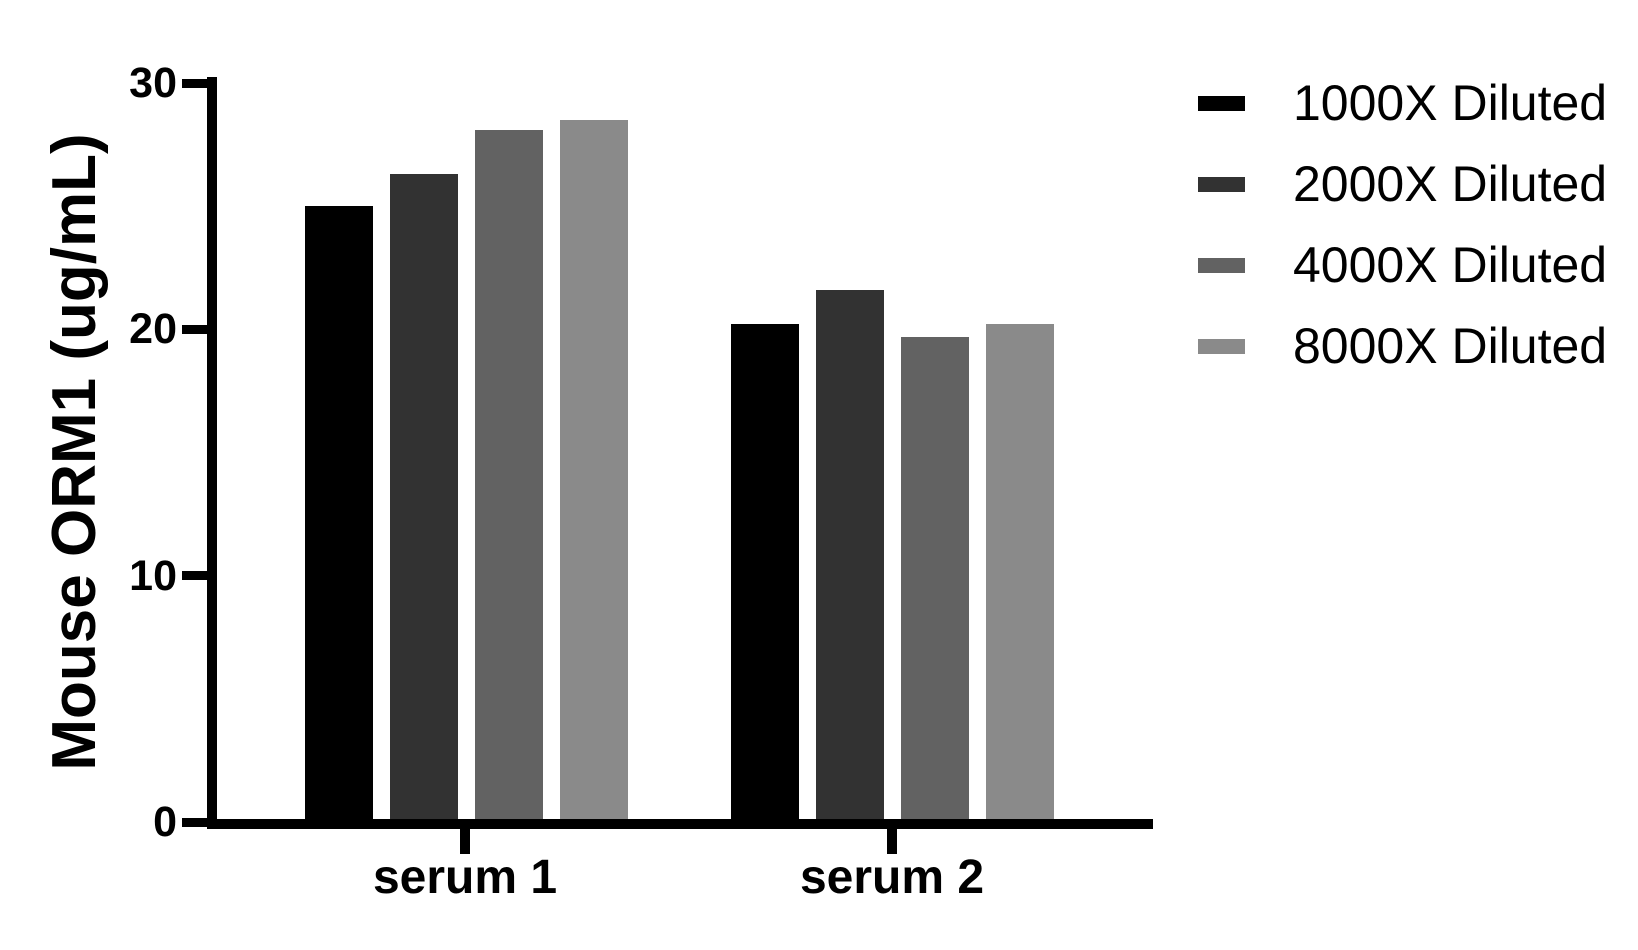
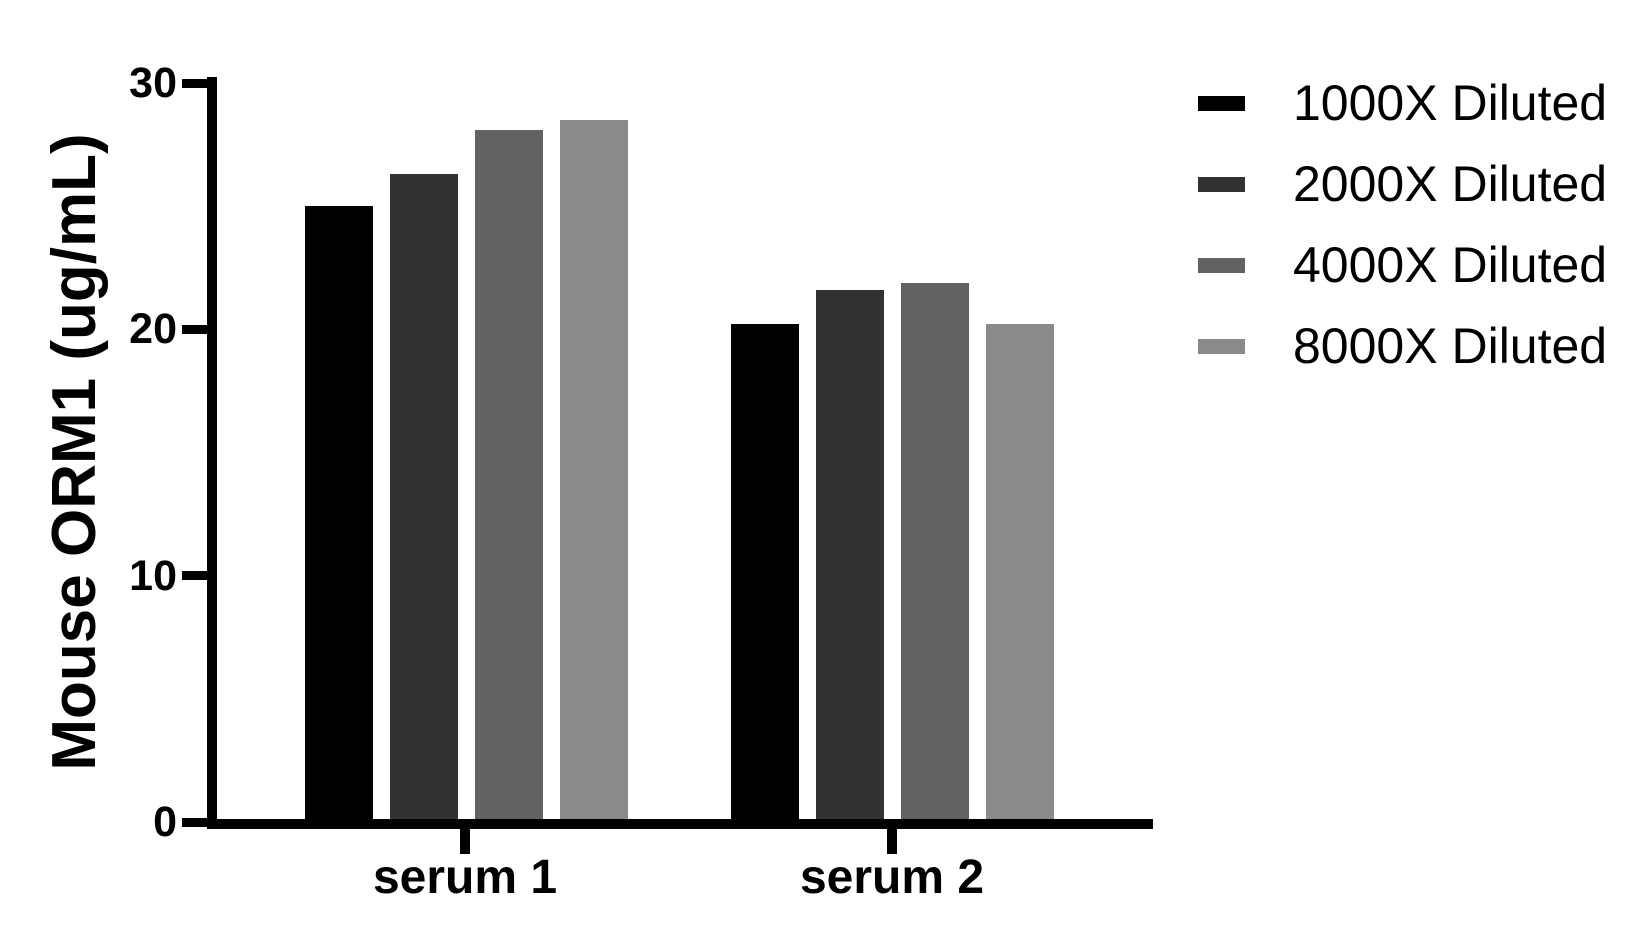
4000X Diluted/serum 2: 19.7 -> 21.9
